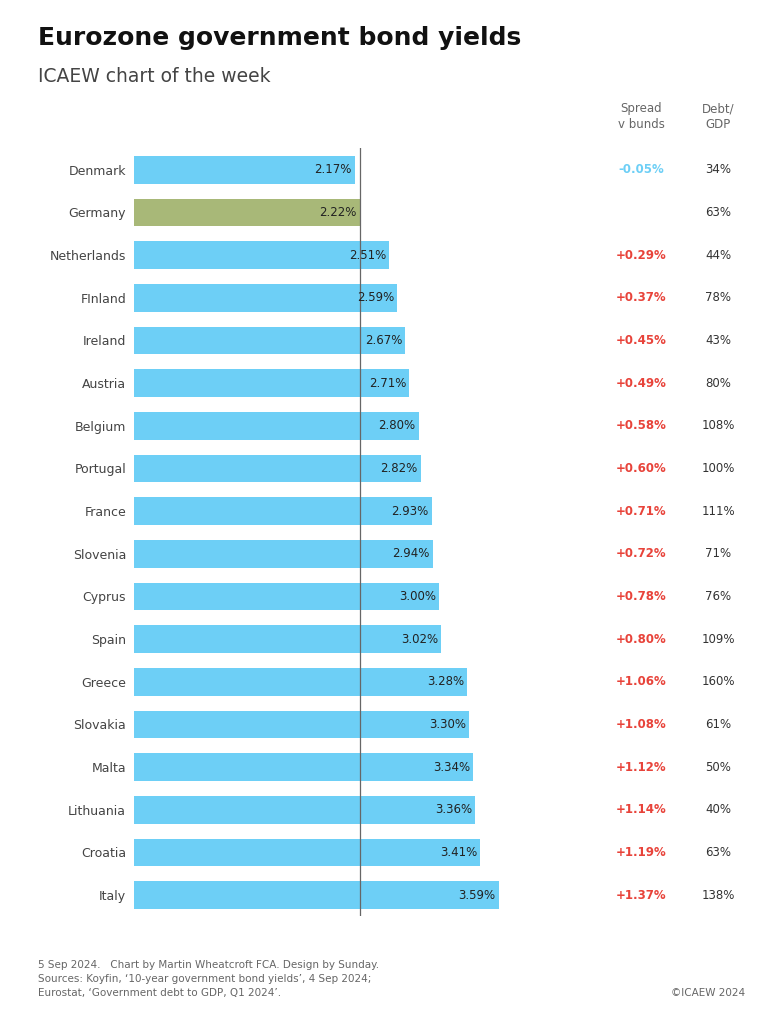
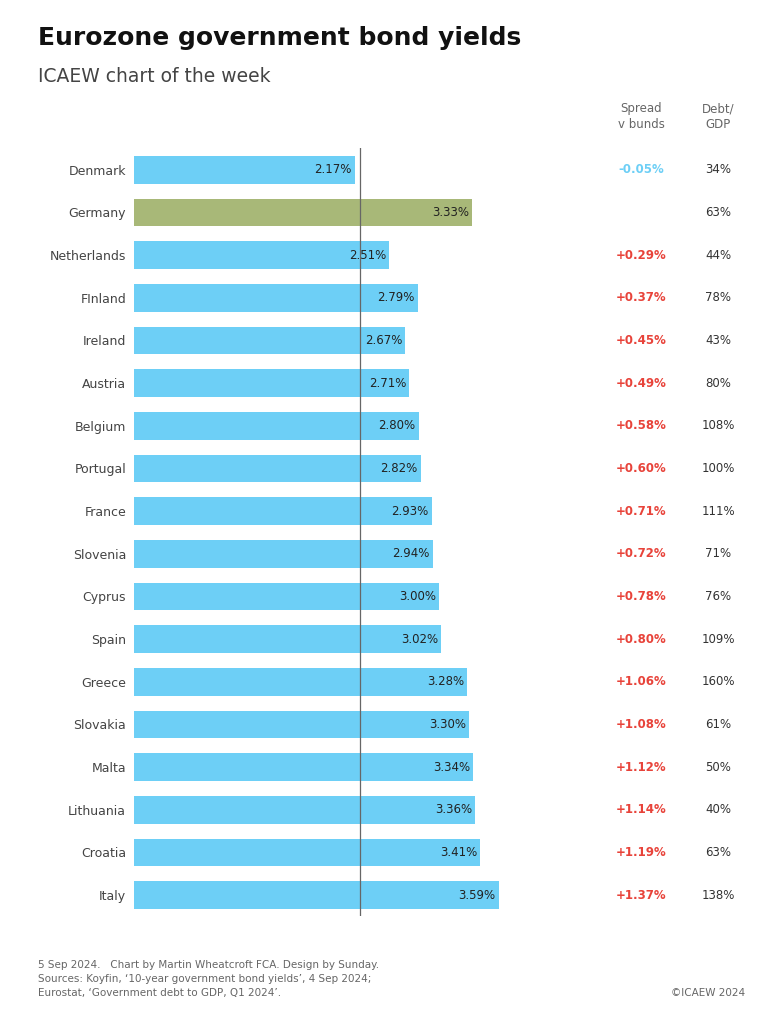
Germany: 2.22% -> 3.33%
FInland: 2.59% -> 2.79%
